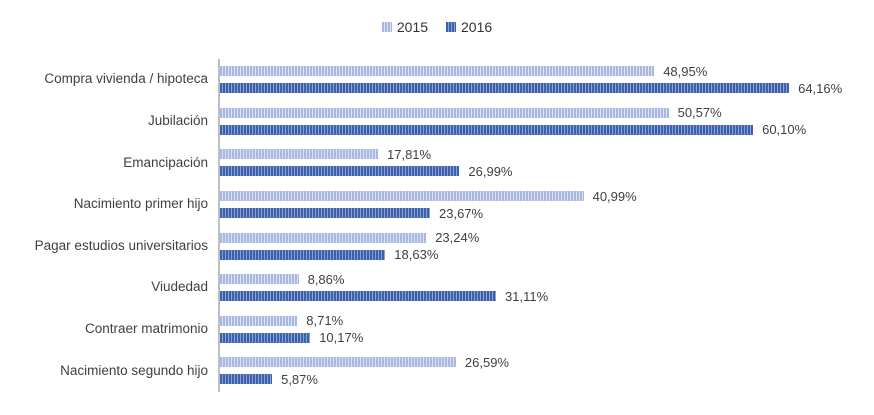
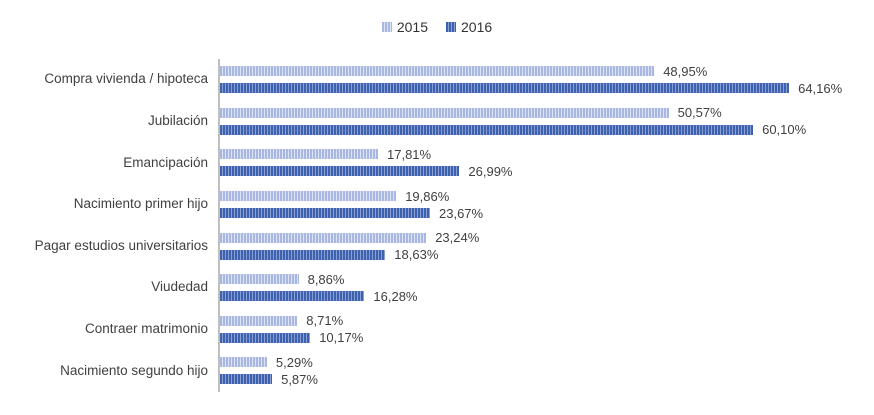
2015/Nacimiento primer hijo: 40,99% -> 19,86%
2016/Viudedad: 31,11% -> 16,28%
2015/Nacimiento segundo hijo: 26,59% -> 5,29%
